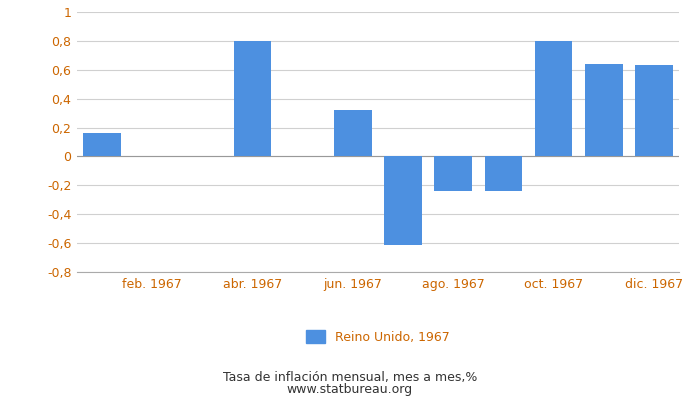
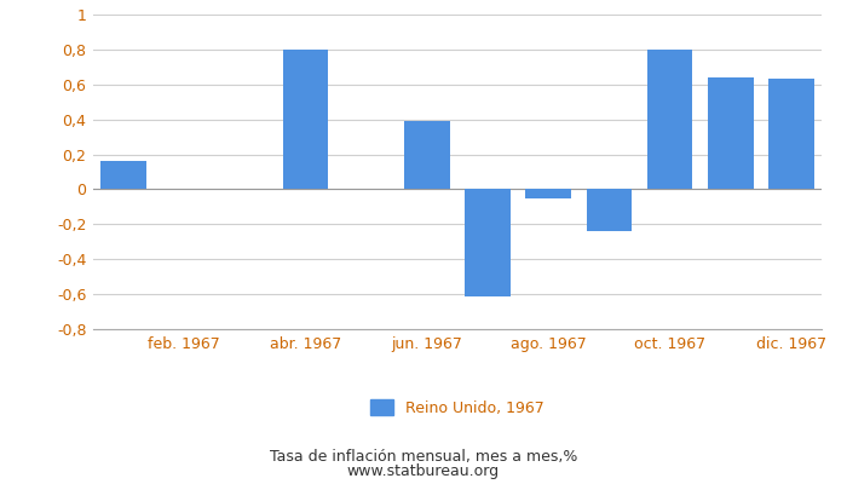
jun. 1967: 0,32 -> 0,39
ago. 1967: -0,24 -> -0,05
